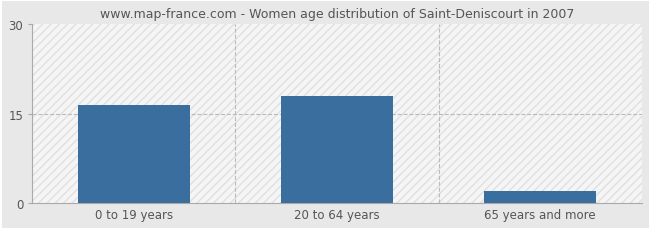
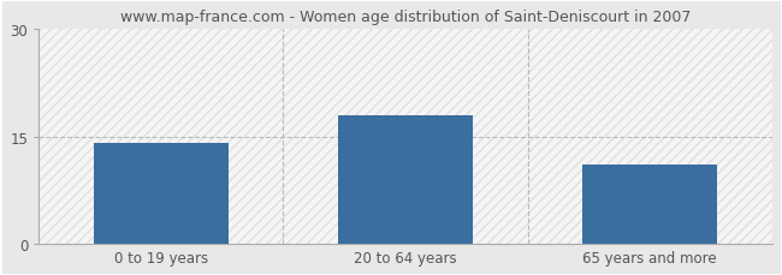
0 to 19 years: 16.5 -> 14.0
65 years and more: 2.0 -> 11.0
